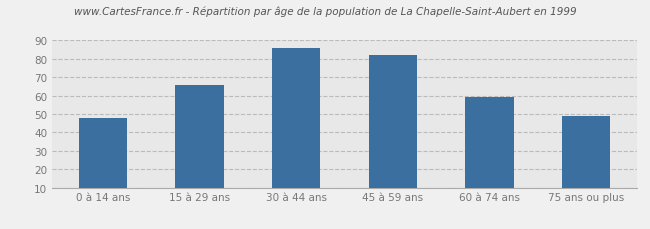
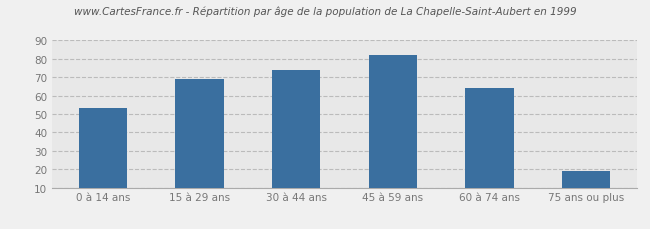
0 à 14 ans: 48 -> 53
15 à 29 ans: 66 -> 69
30 à 44 ans: 86 -> 74
60 à 74 ans: 59 -> 64
75 ans ou plus: 49 -> 19
